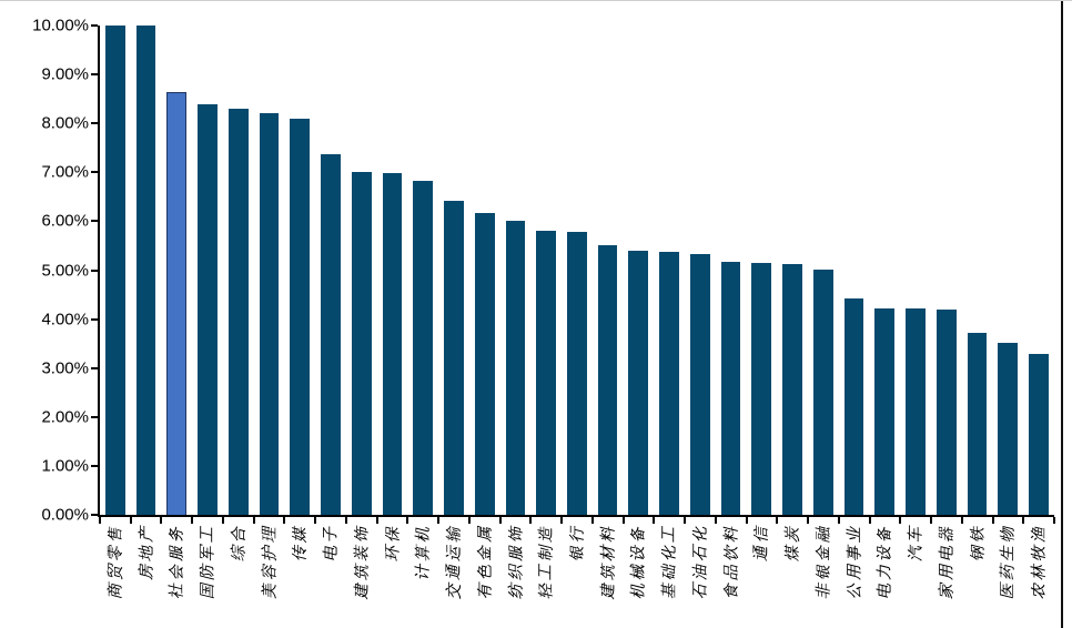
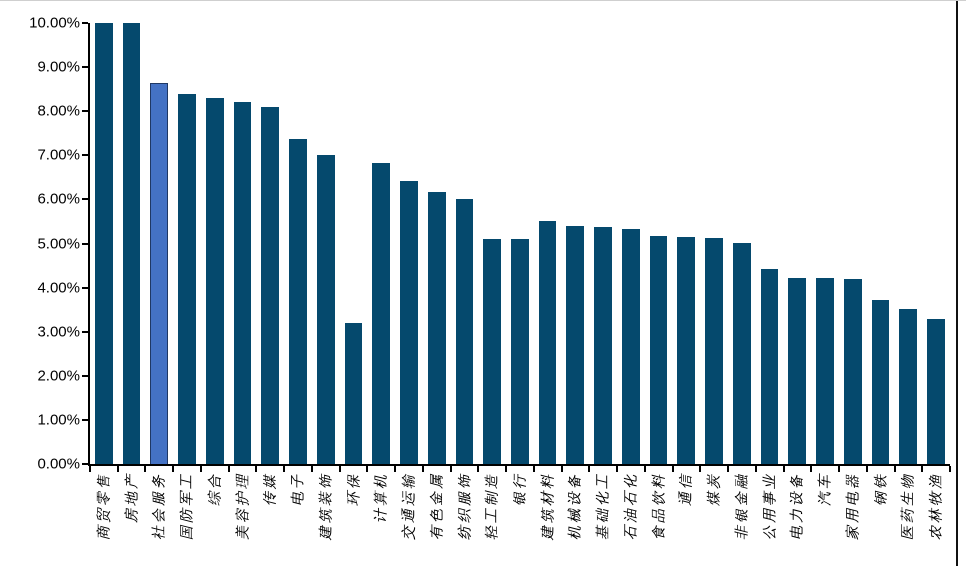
环保: 7.0% -> 3.2%
轻工制造: 5.8% -> 5.1%
银行: 5.8% -> 5.1%
